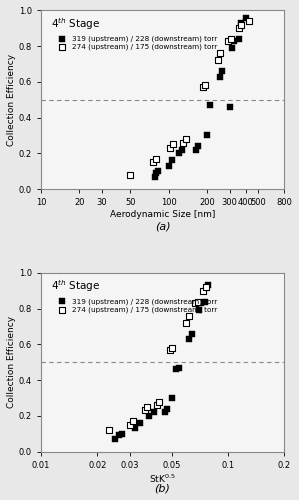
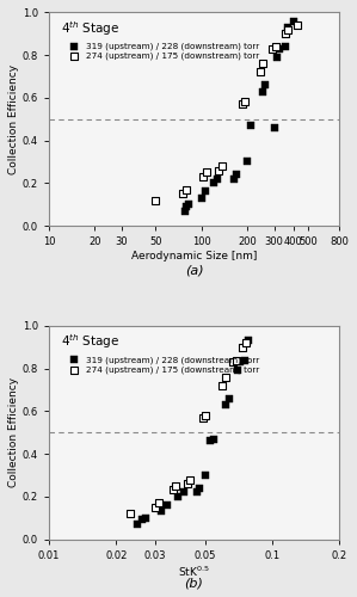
274 (upstream) / 175 (downstream) torr/50: 0.08 -> 0.12
